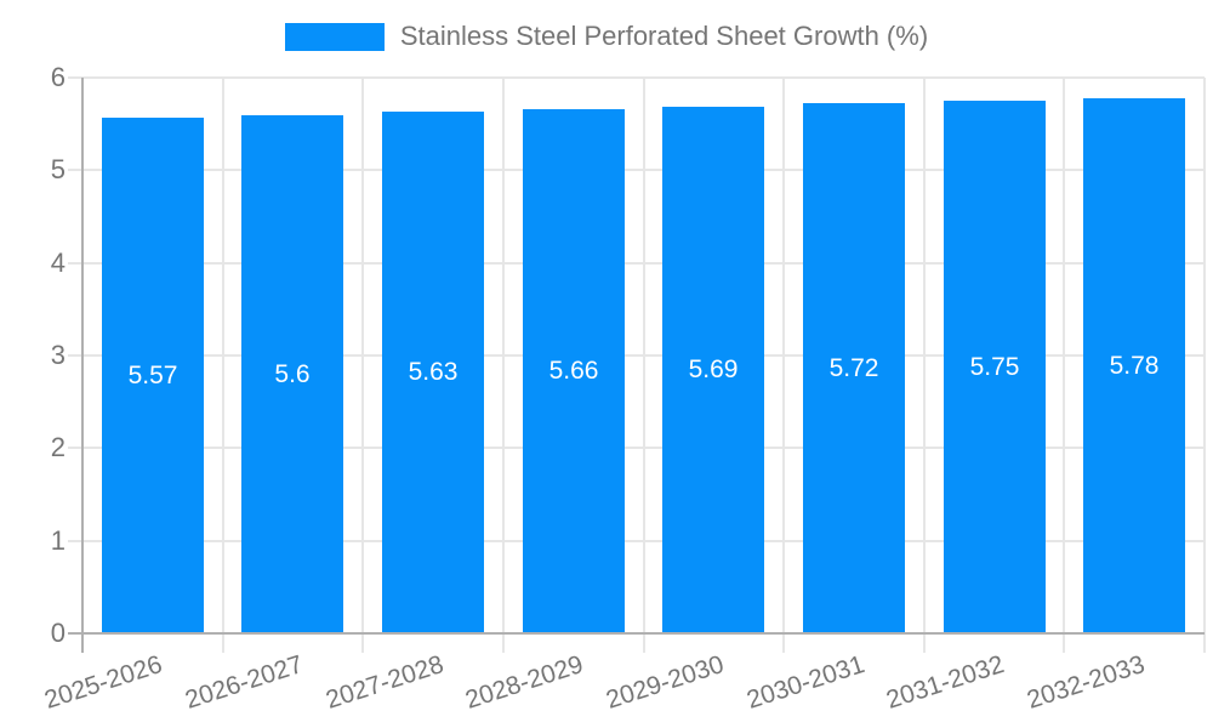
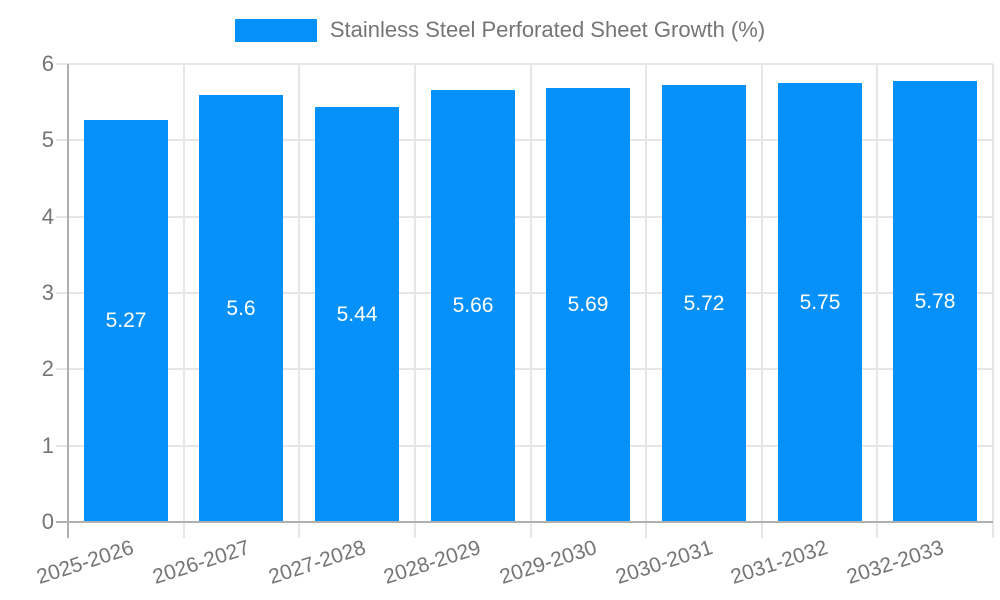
2025-2026: 5.57 -> 5.27
2027-2028: 5.63 -> 5.44
